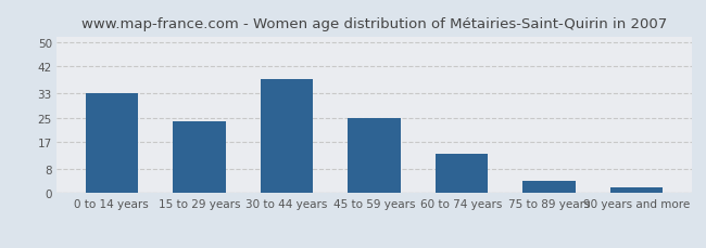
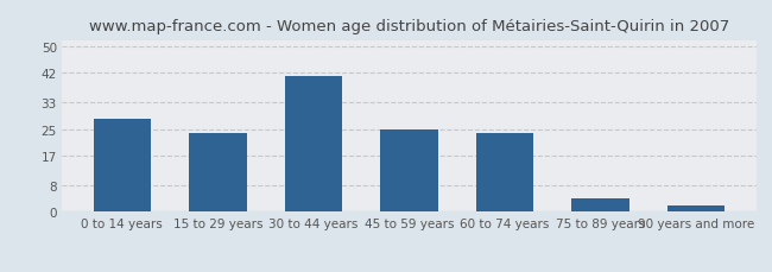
0 to 14 years: 33 -> 28
30 to 44 years: 38 -> 41
60 to 74 years: 13 -> 24
